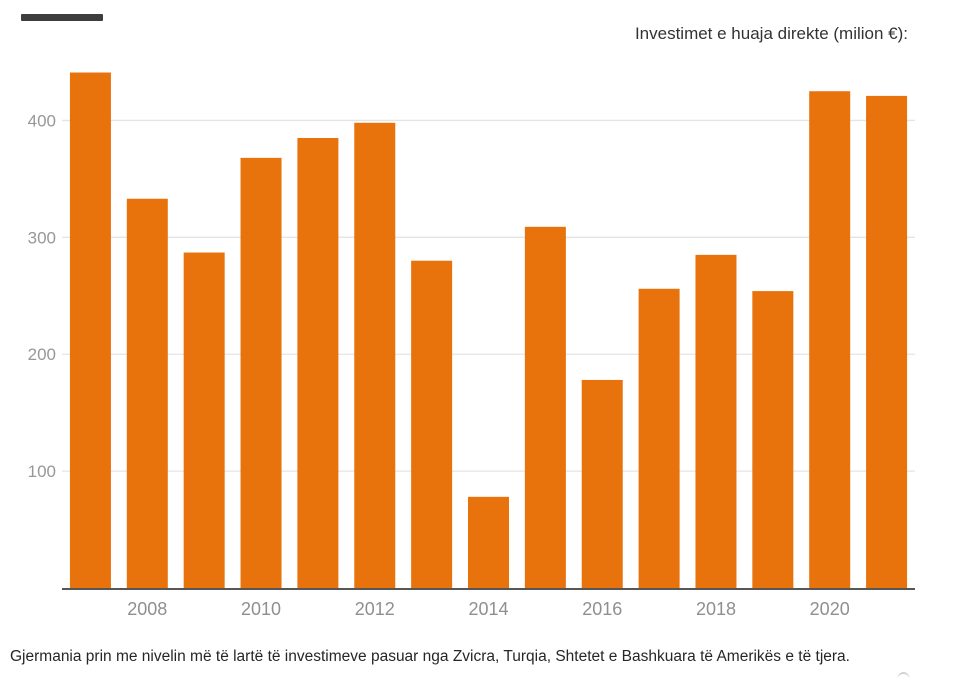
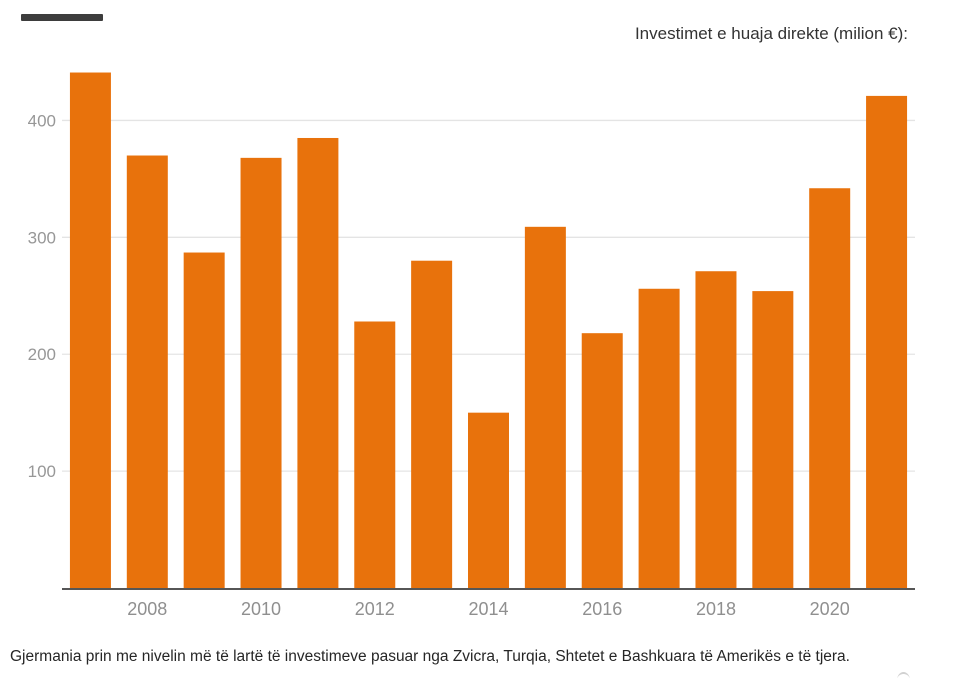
2008: 333 -> 370
2012: 398 -> 228
2014: 78 -> 150
2016: 178 -> 218
2018: 285 -> 271
2020: 425 -> 342
